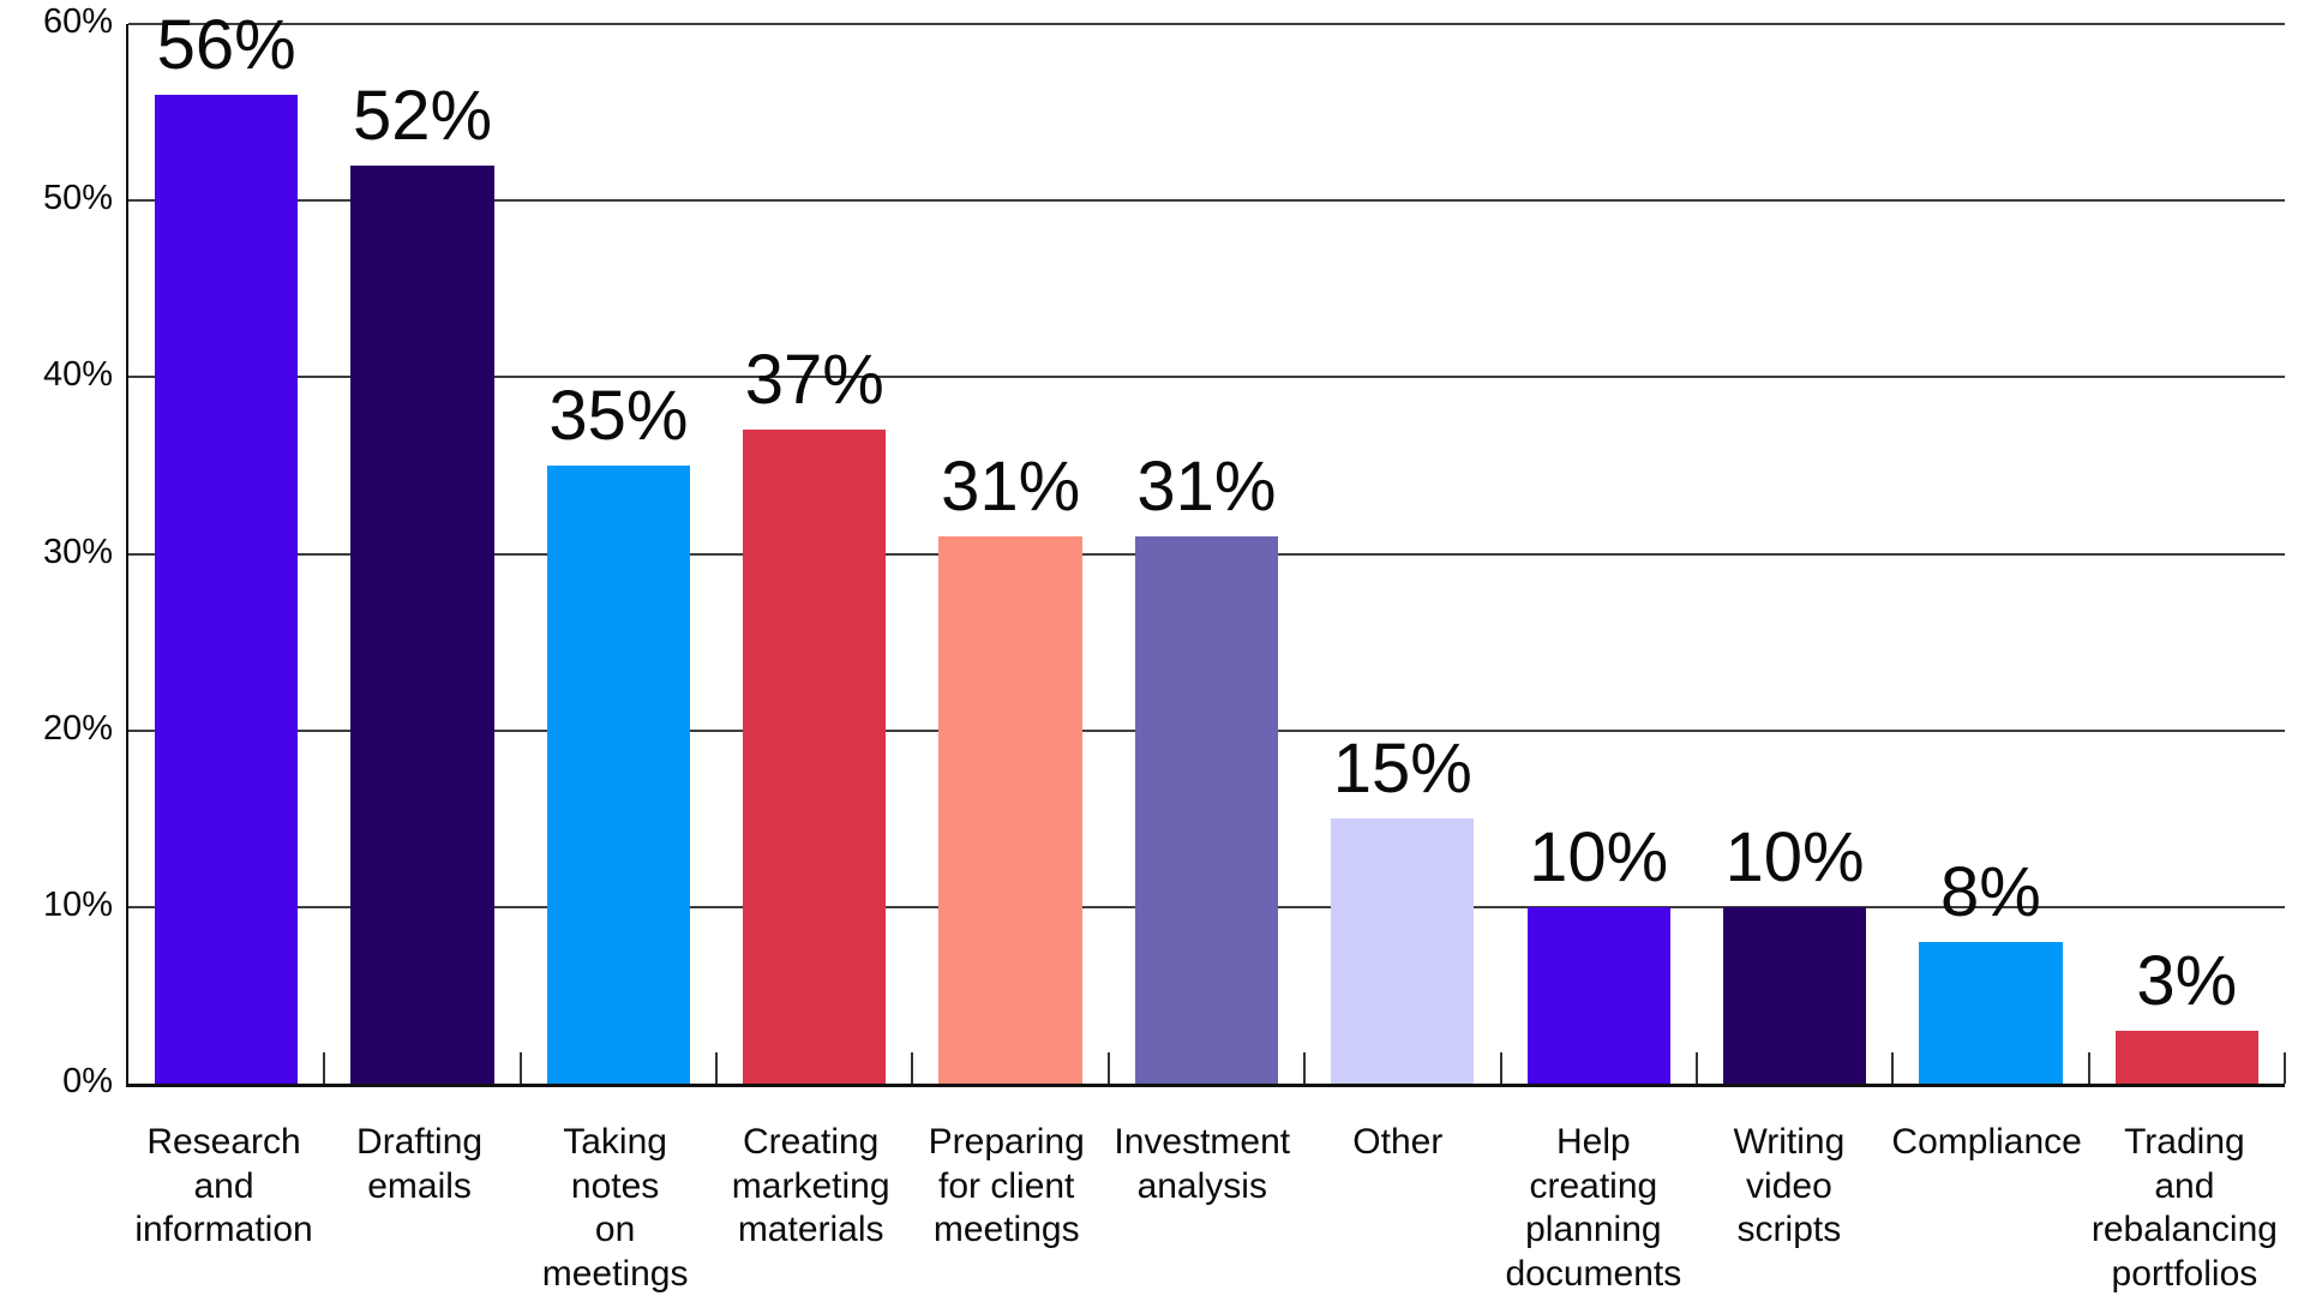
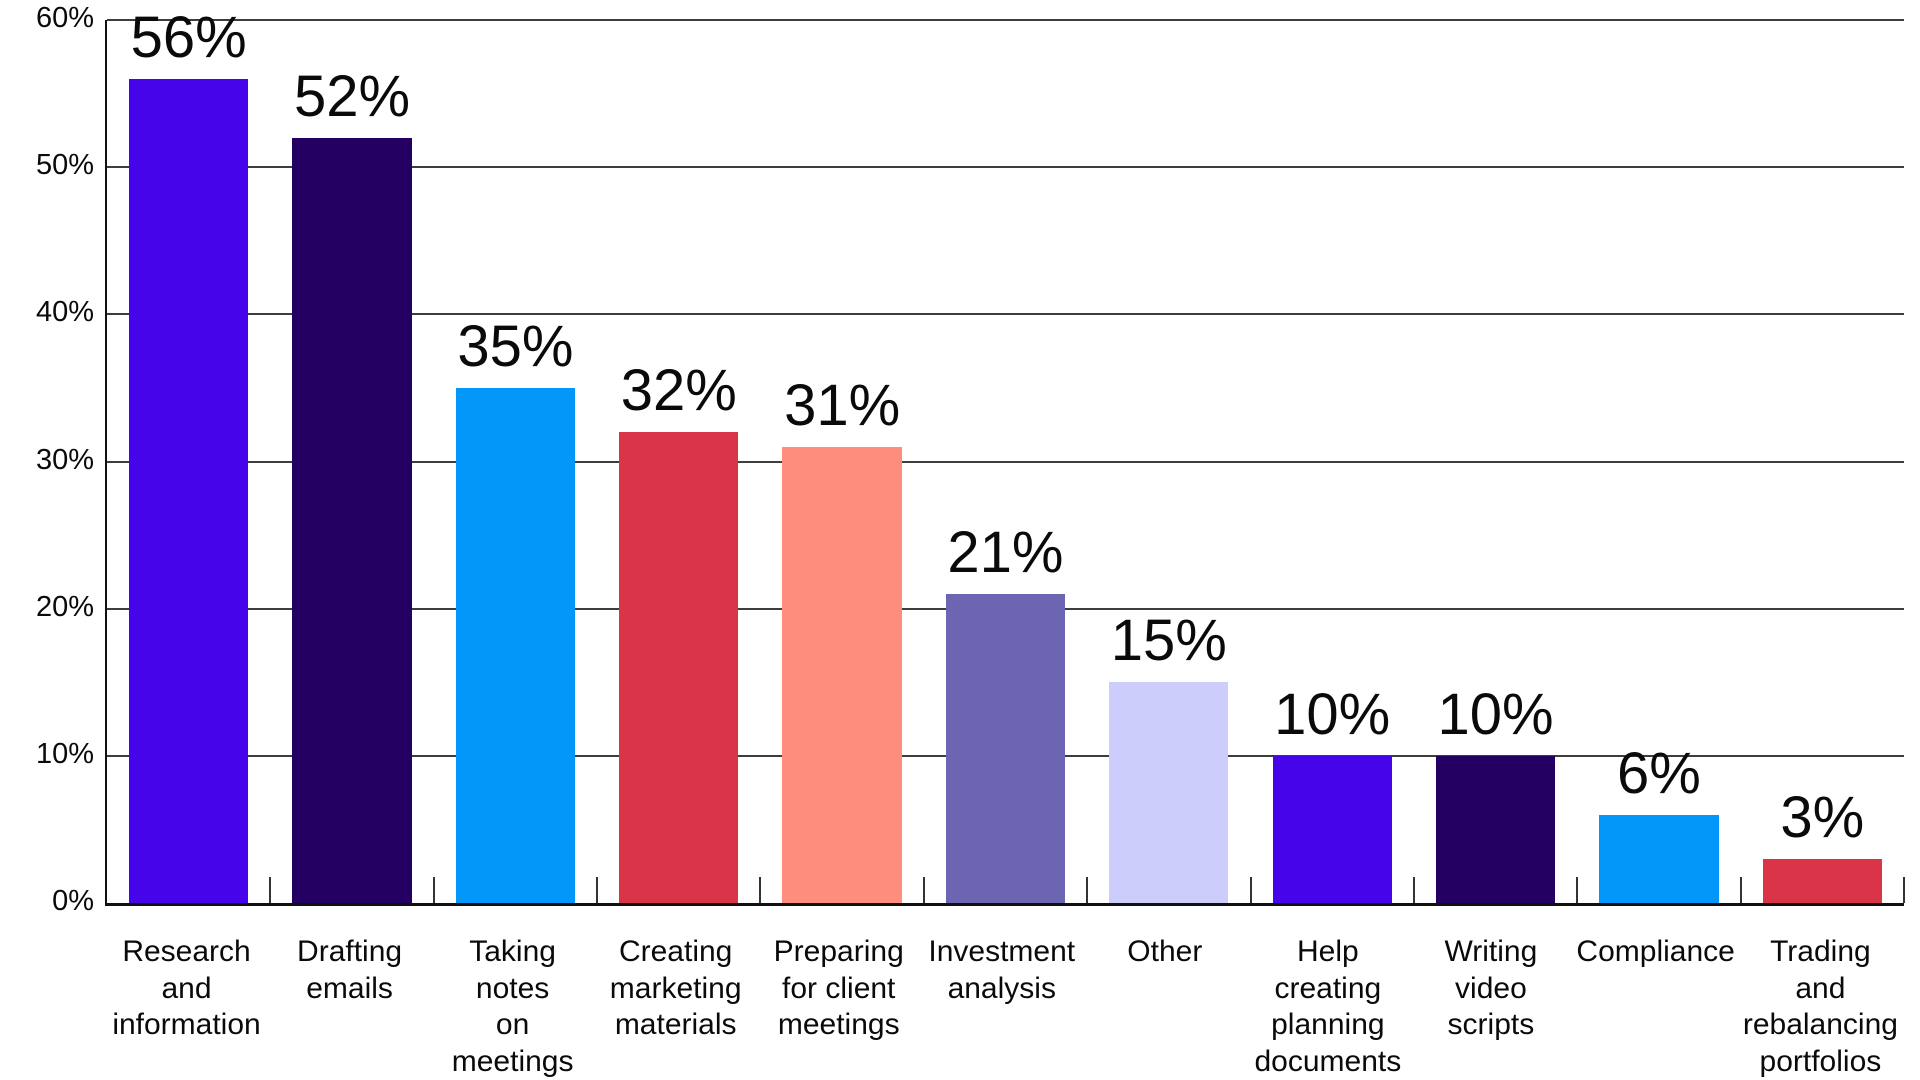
Creating marketing materials: 37% -> 32%
Investment analysis: 31% -> 21%
Compliance: 8% -> 6%
